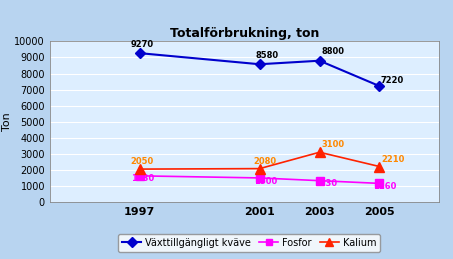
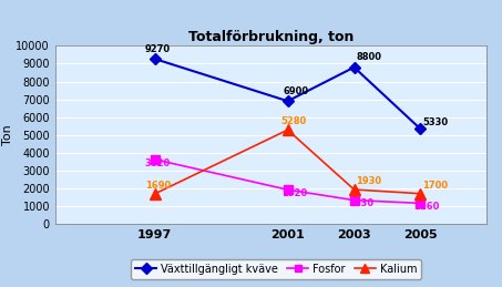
Fosfor/1997: 1630 -> 3620
Kalium/1997: 2050 -> 1690
Växttillgängligt kväve/2001: 8580 -> 6900
Fosfor/2001: 1500 -> 1920
Kalium/2001: 2080 -> 5280
Kalium/2003: 3100 -> 1930
Växttillgängligt kväve/2005: 7220 -> 5330
Kalium/2005: 2210 -> 1700
